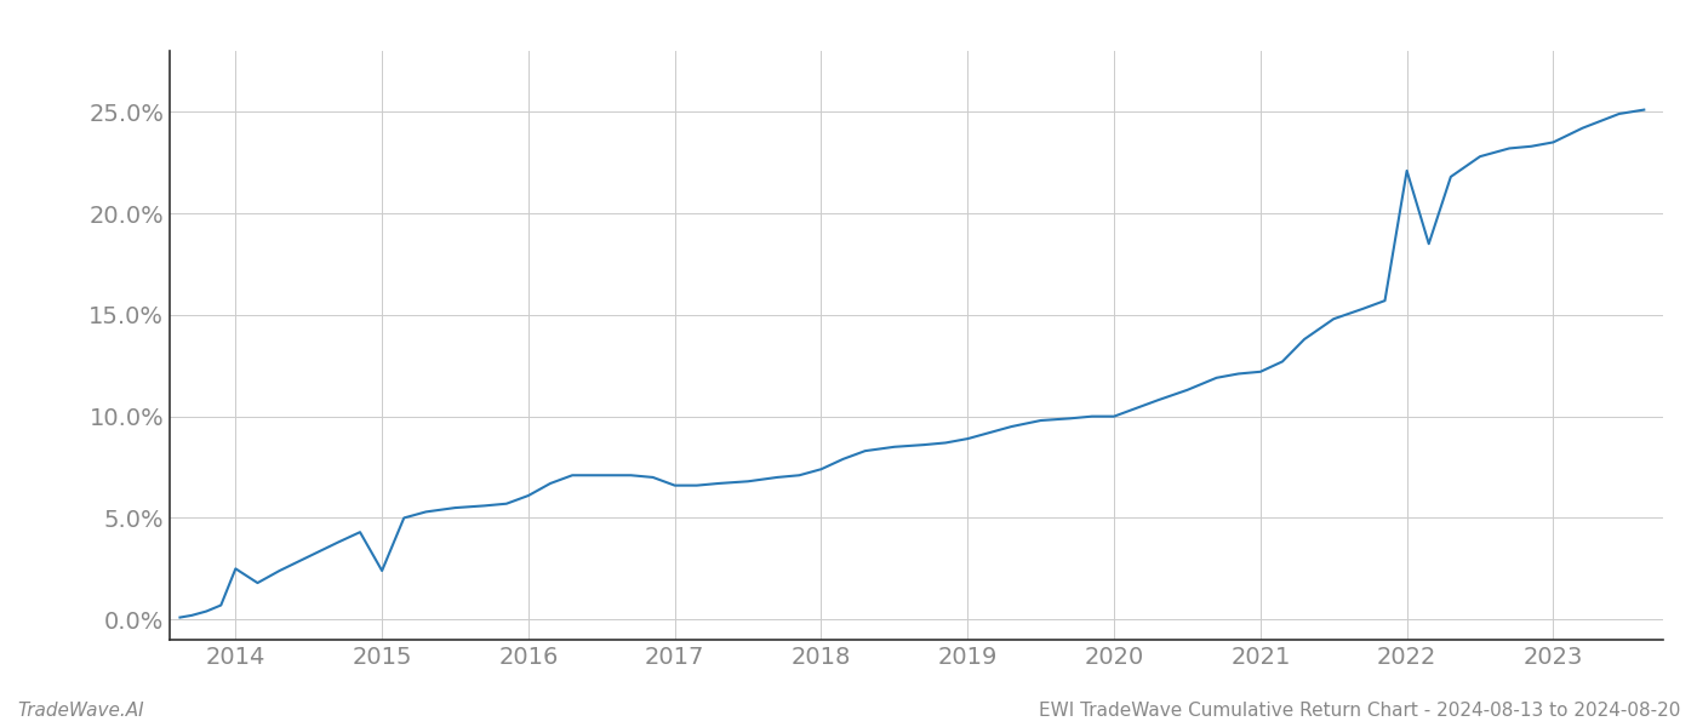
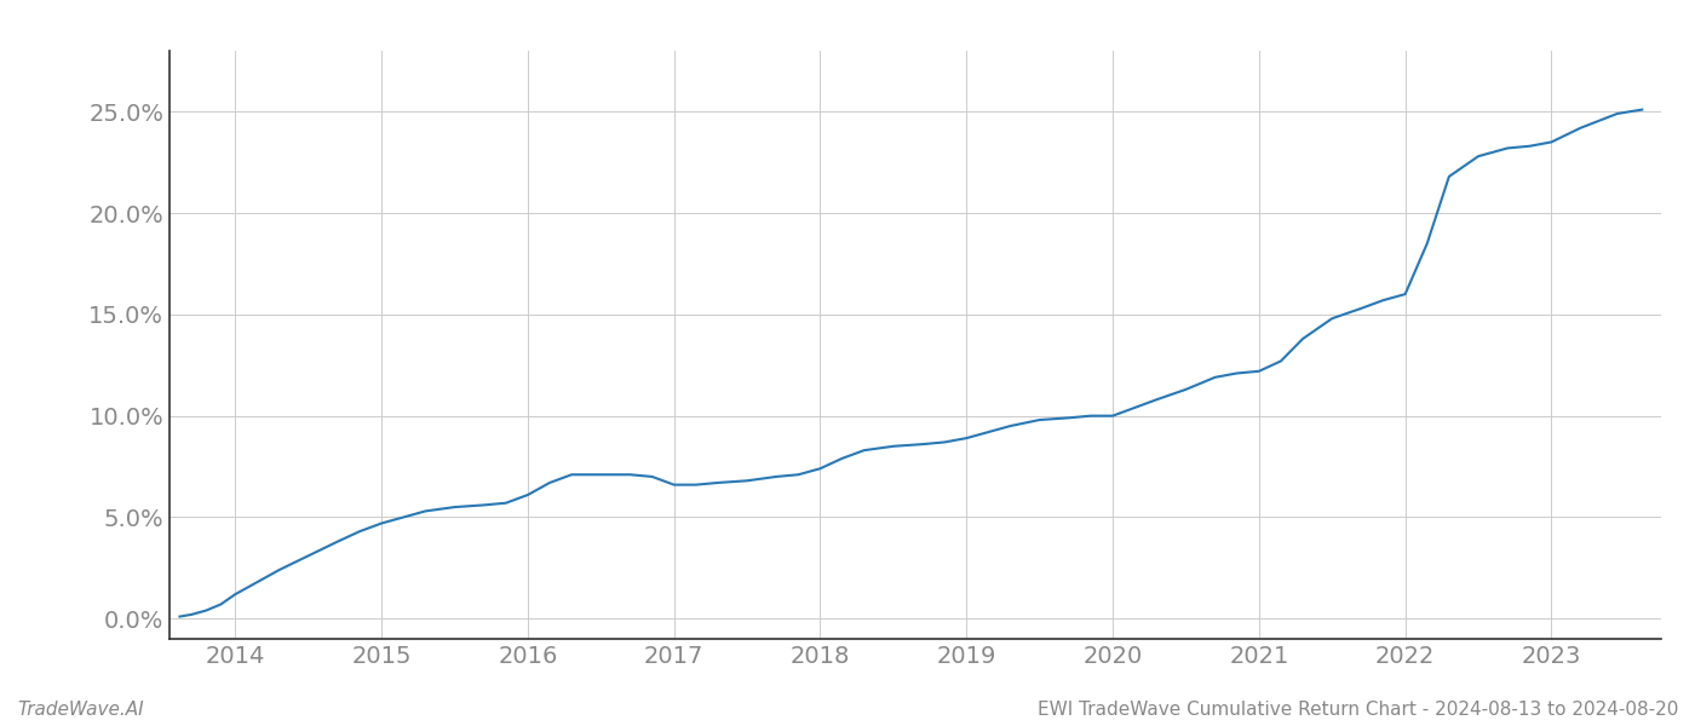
2014: 2.5% -> 1.2%
2015: 2.4% -> 4.7%
2022: 22.1% -> 16.0%
